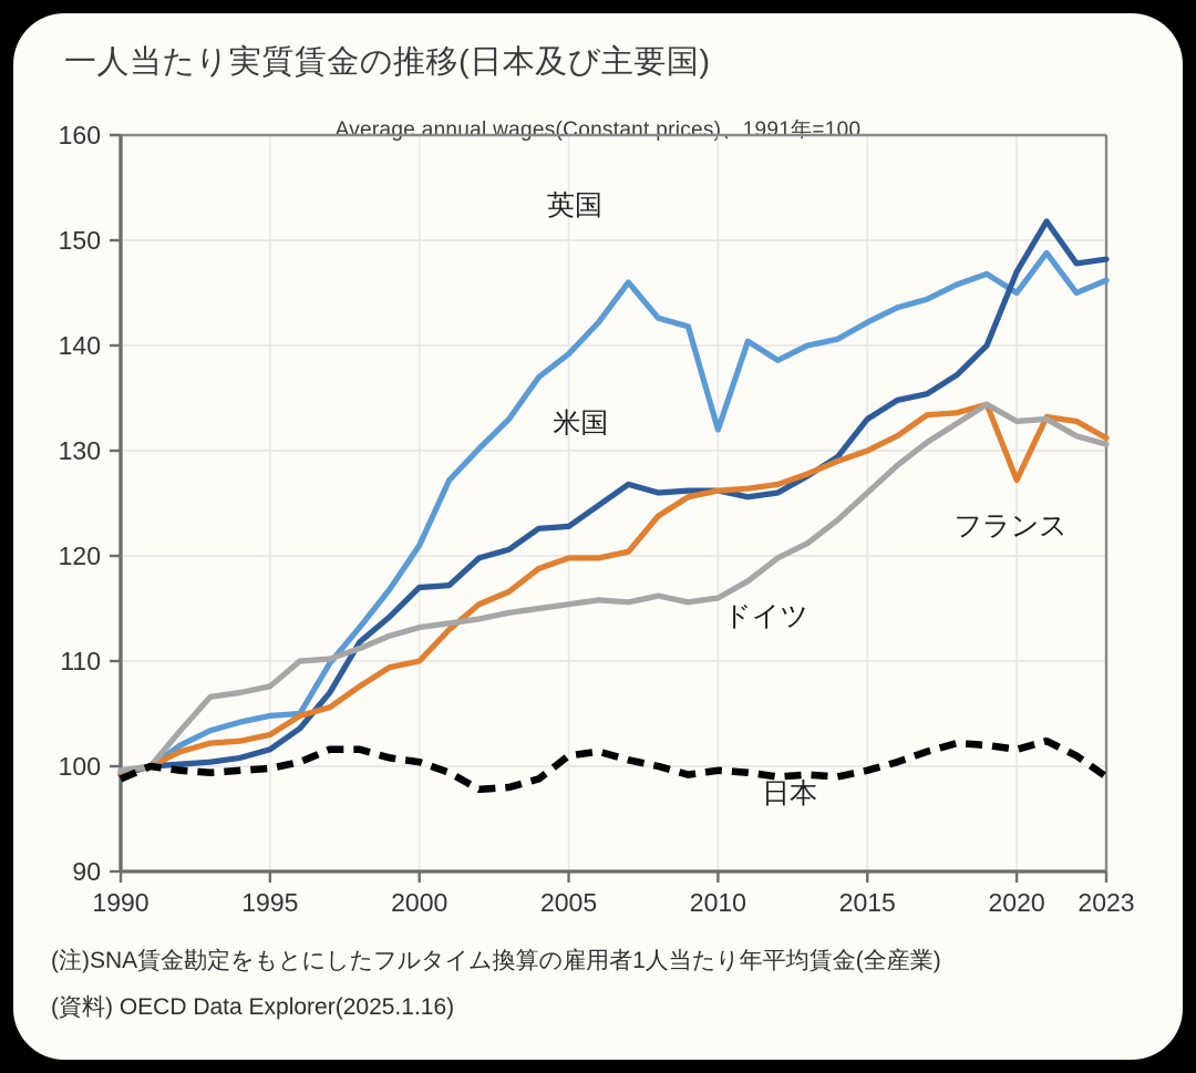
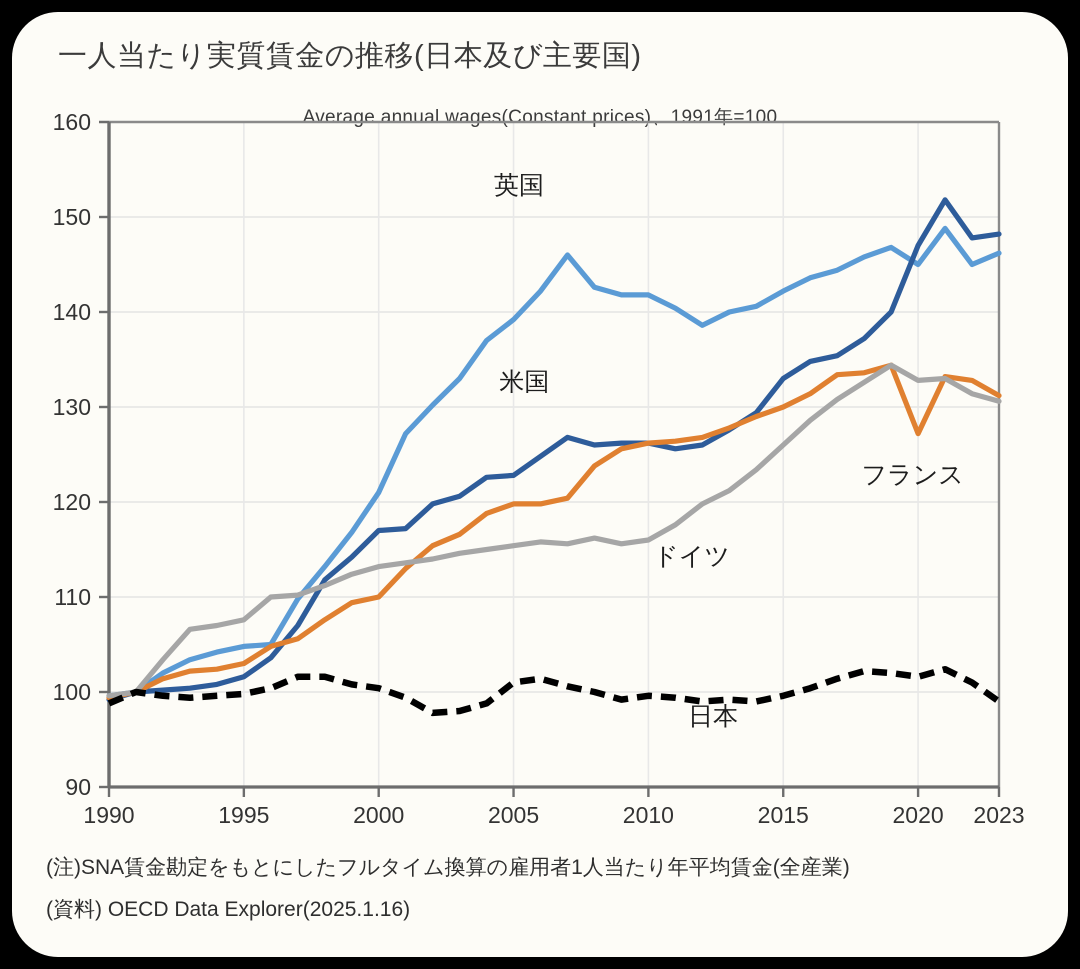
英国/2010: 132 -> 142
